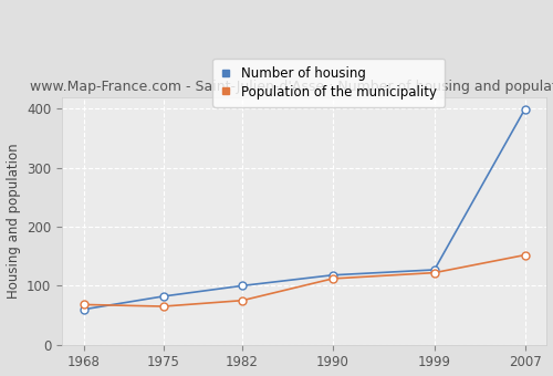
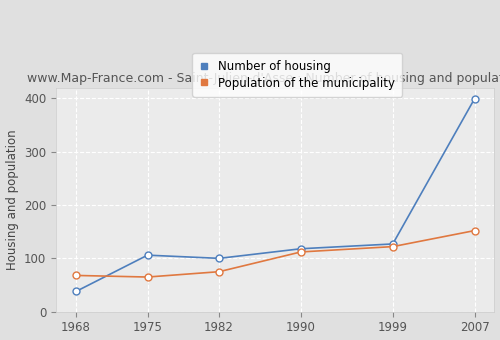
Number of housing/1968: 60 -> 38
Number of housing/1975: 82 -> 106
